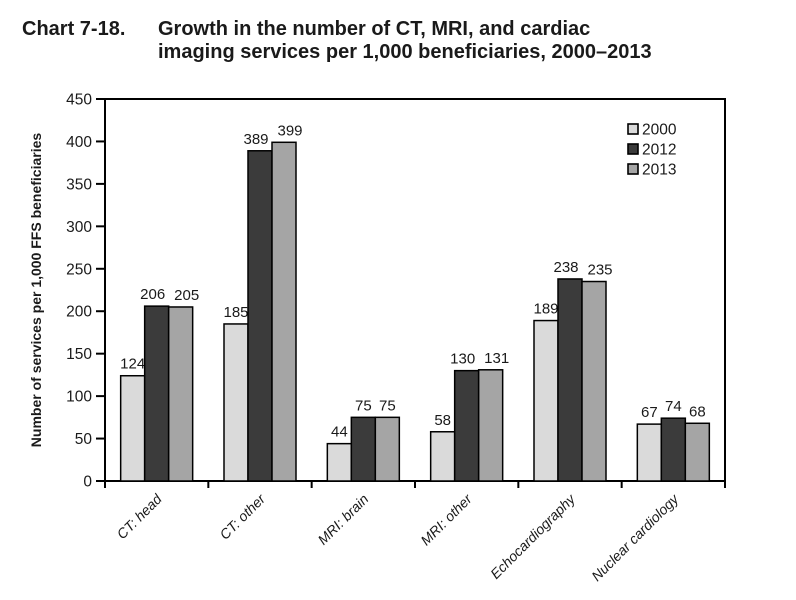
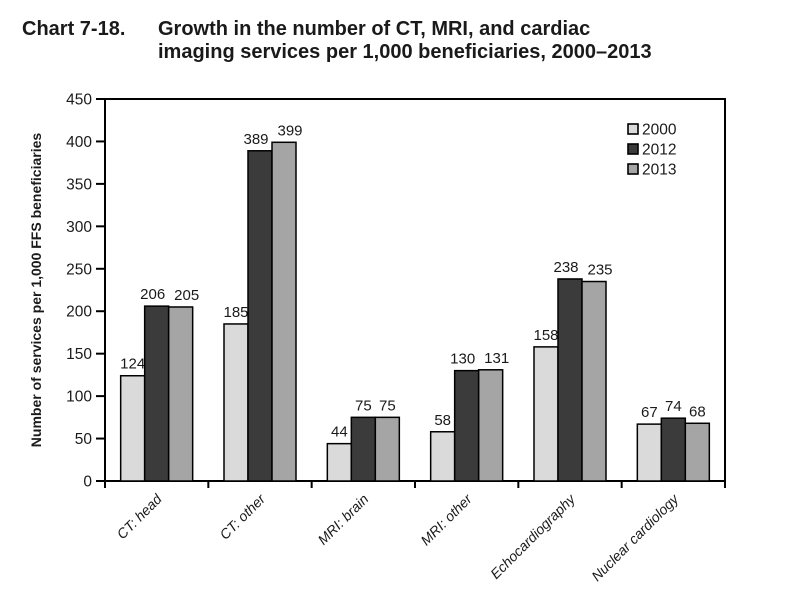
2000/Echocardiography: 189 -> 158
